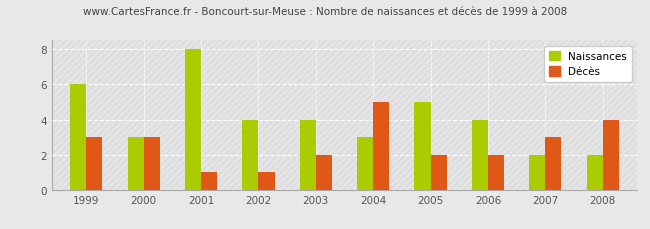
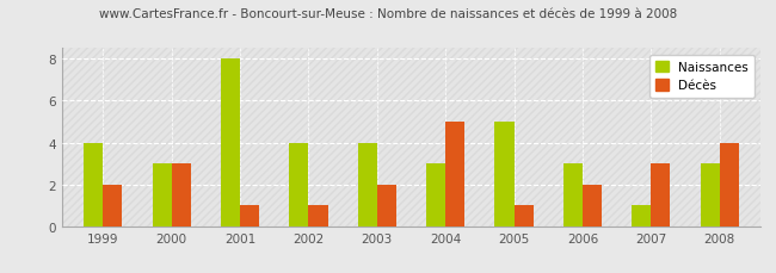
Naissances/1999: 6 -> 4
Décès/1999: 3 -> 2
Décès/2005: 2 -> 1
Naissances/2006: 4 -> 3
Naissances/2007: 2 -> 1
Naissances/2008: 2 -> 3
